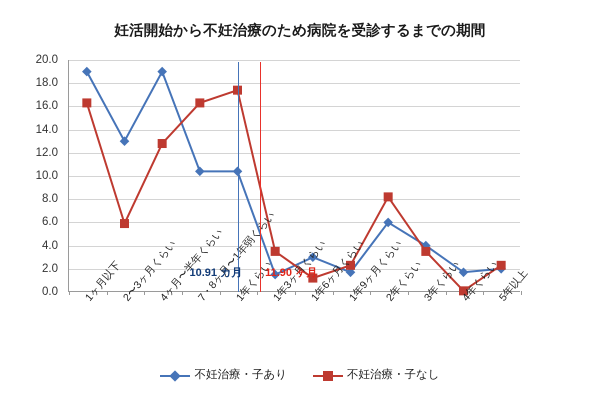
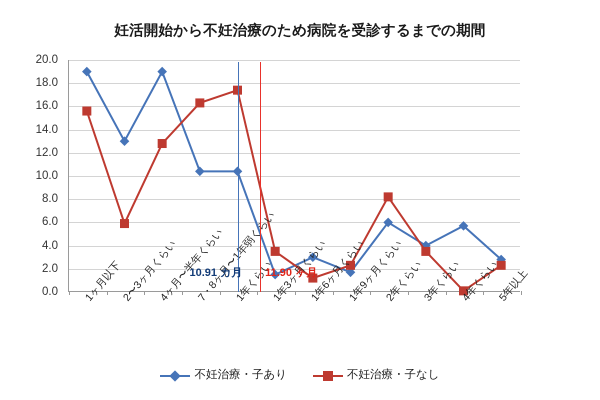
不妊治療・子なし/1ヶ月以下: 16.3 -> 15.6
不妊治療・子あり/4年くらい: 1.7 -> 5.7
不妊治療・子あり/5年以上: 2.0 -> 2.8
